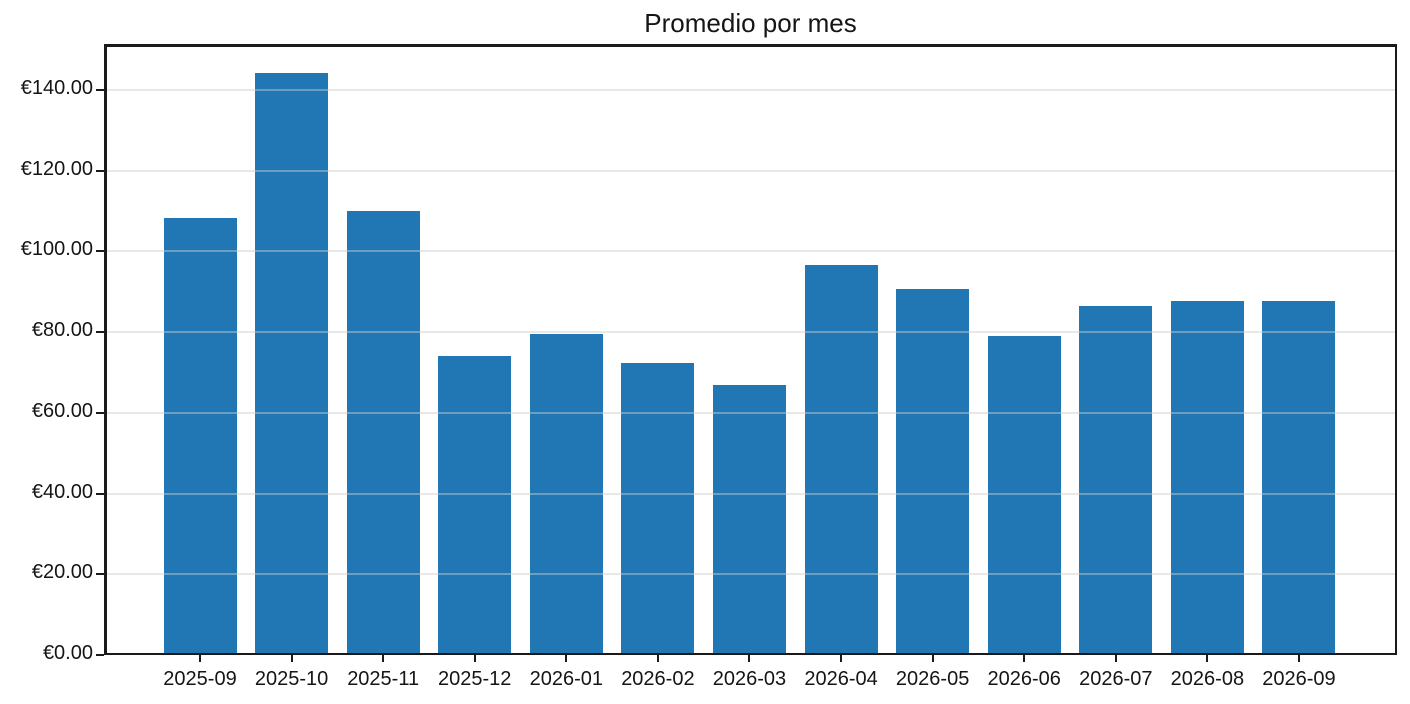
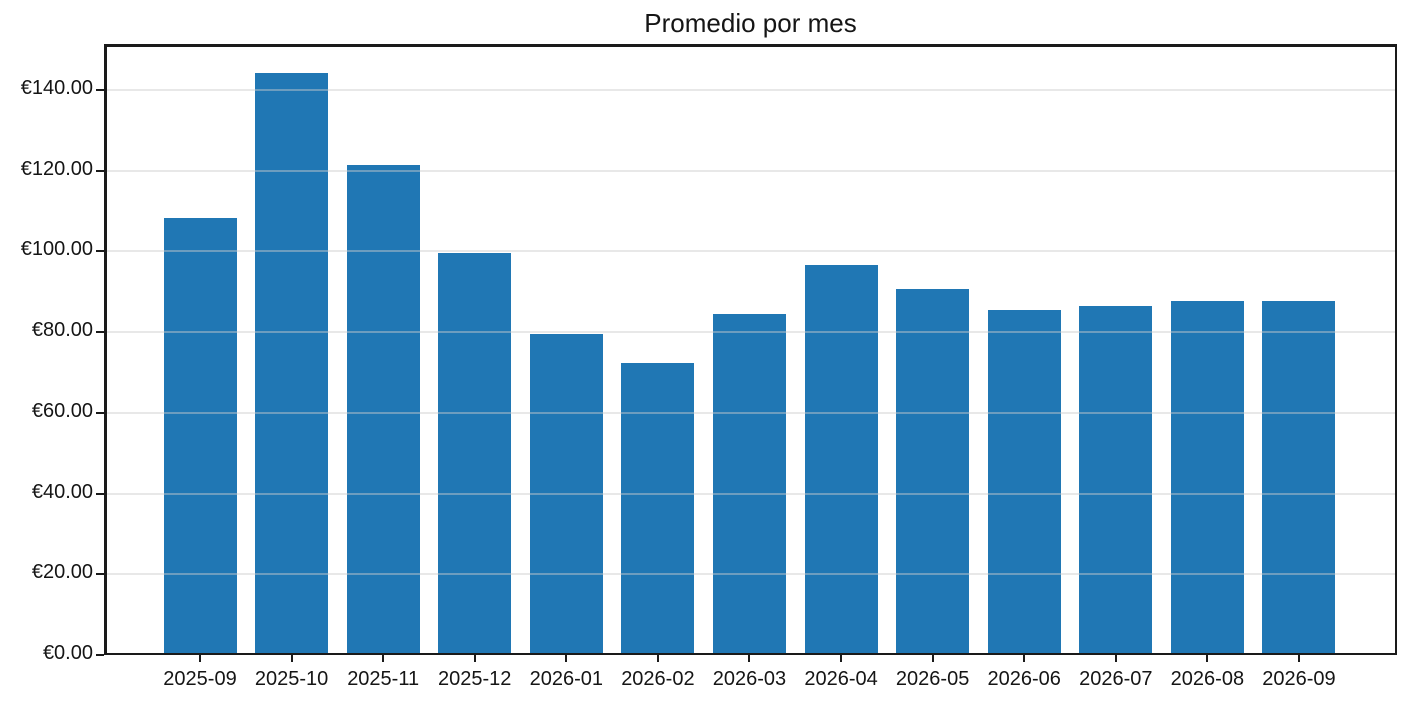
2025-11: €110 -> €122
2025-12: €74 -> €100
2026-03: €67 -> €84
2026-06: €79 -> €86
